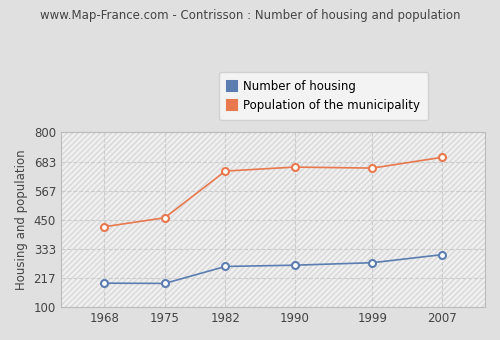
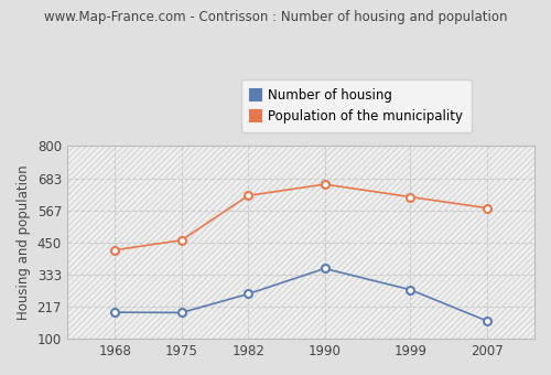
Population of the municipality/1982: 645 -> 620
Number of housing/1990: 268 -> 355
Population of the municipality/1999: 657 -> 615
Number of housing/2007: 310 -> 165
Population of the municipality/2007: 700 -> 575
